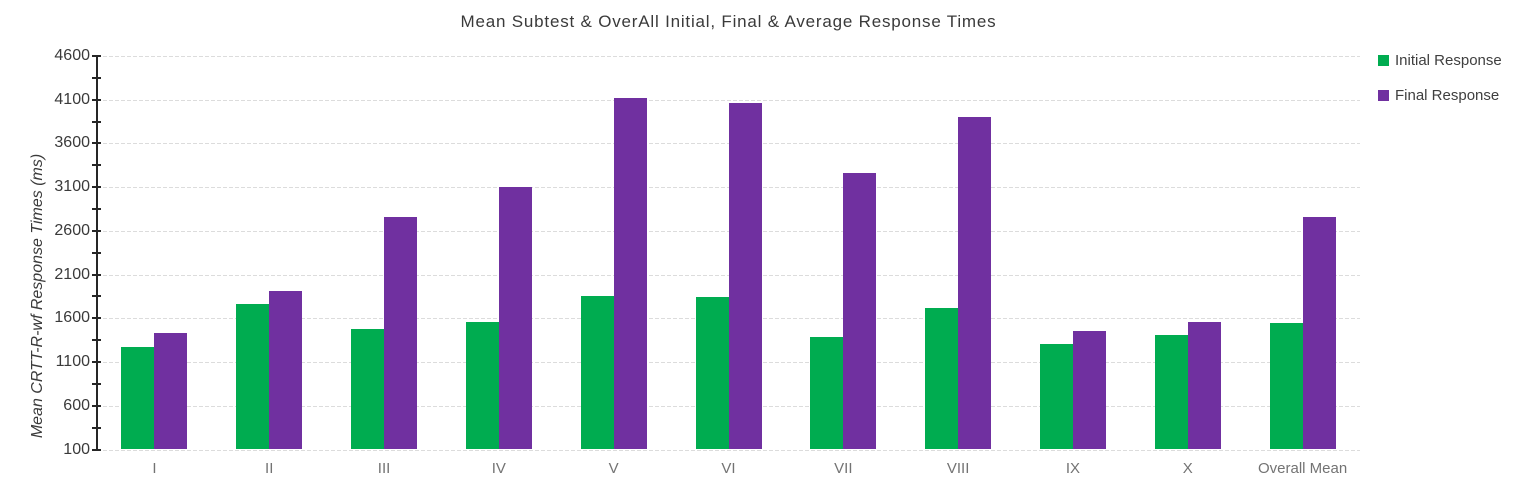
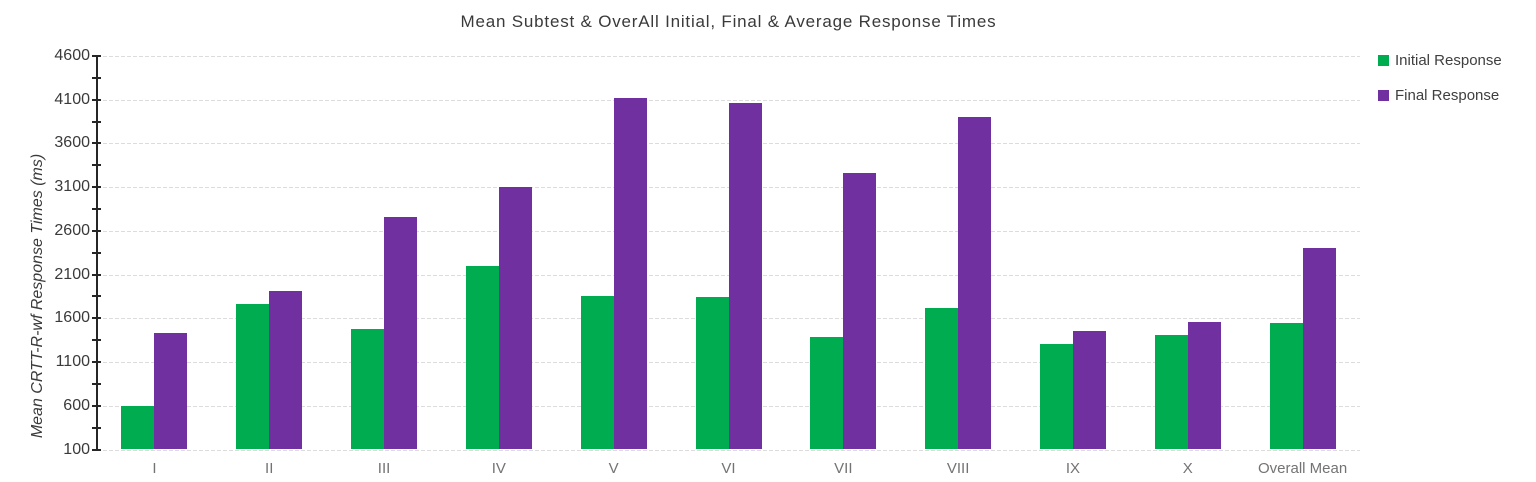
Initial Response/I: 1300 -> 600
Initial Response/IV: 1600 -> 2200
Final Response/Overall Mean: 2800 -> 2400
